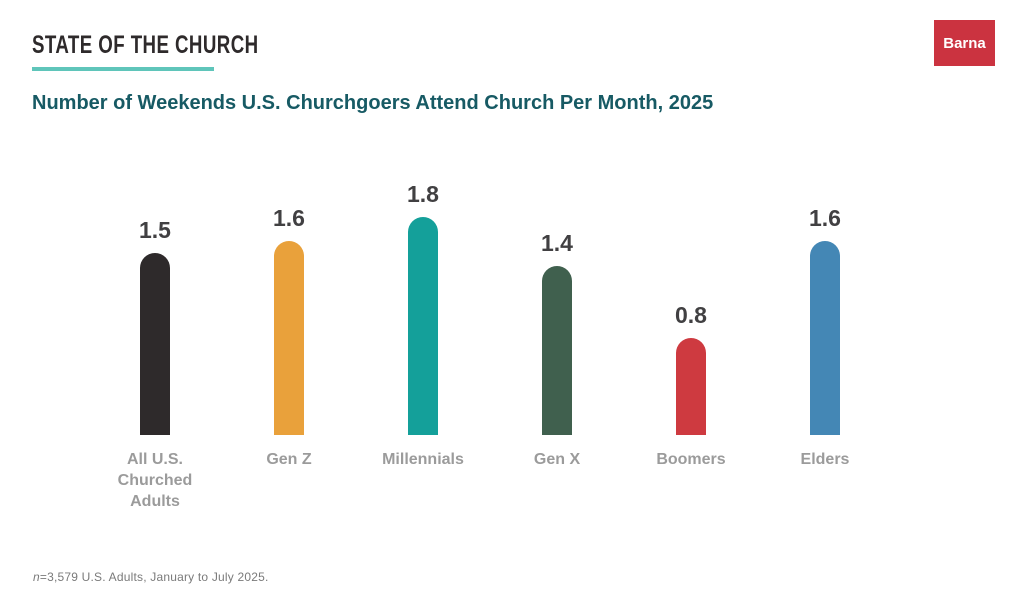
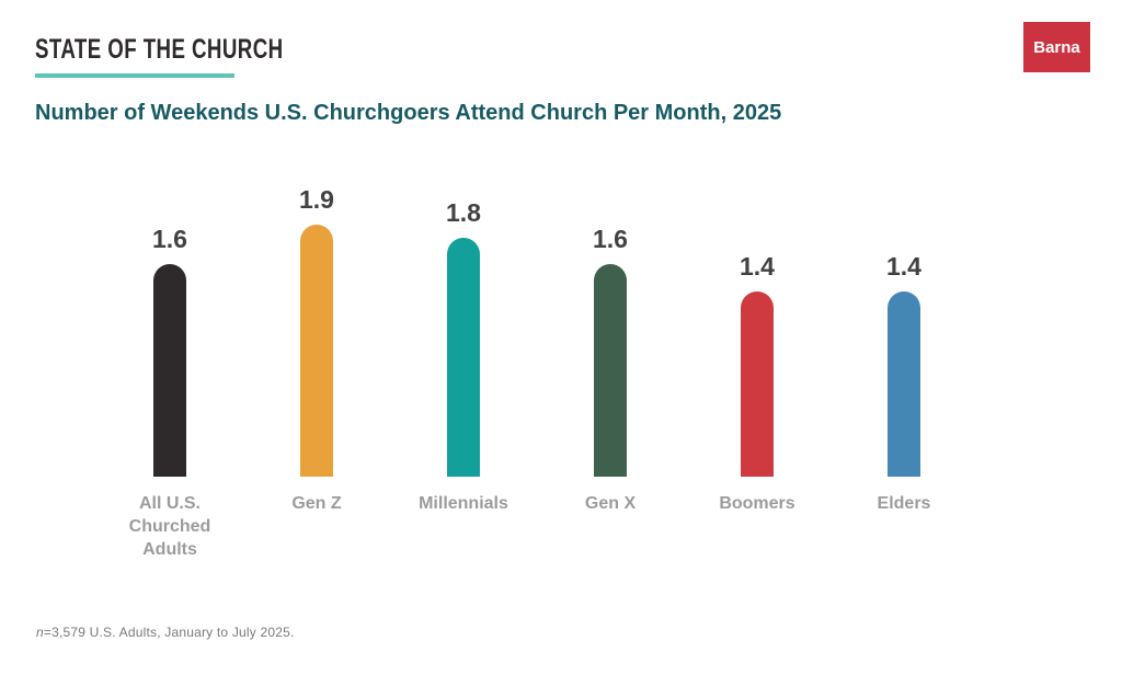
All U.S. Churched Adults: 1.5 -> 1.6
Gen Z: 1.6 -> 1.9
Gen X: 1.4 -> 1.6
Boomers: 0.8 -> 1.4
Elders: 1.6 -> 1.4
